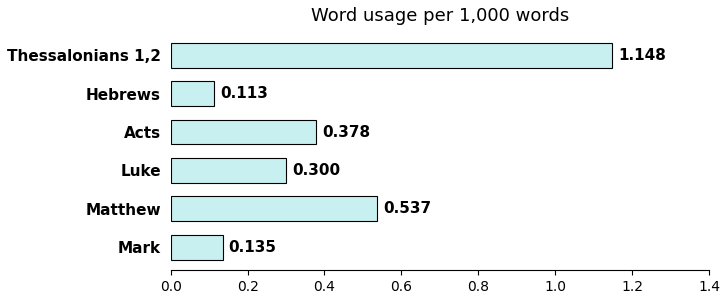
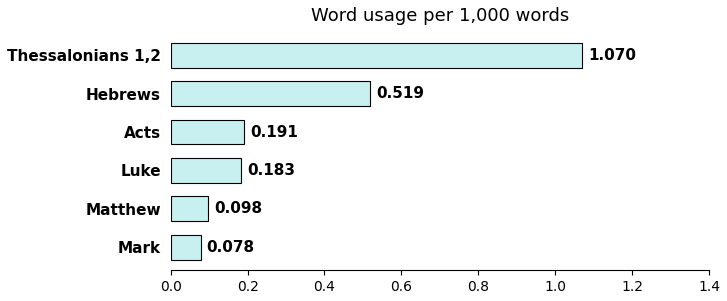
Thessalonians 1,2: 1.148 -> 1.070
Hebrews: 0.113 -> 0.519
Acts: 0.378 -> 0.191
Luke: 0.300 -> 0.183
Matthew: 0.537 -> 0.098
Mark: 0.135 -> 0.078
